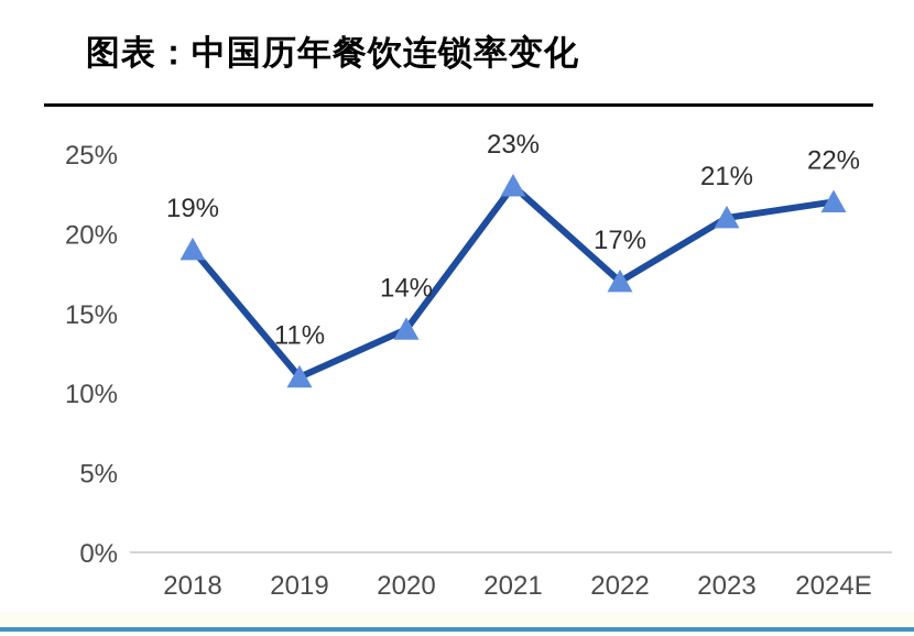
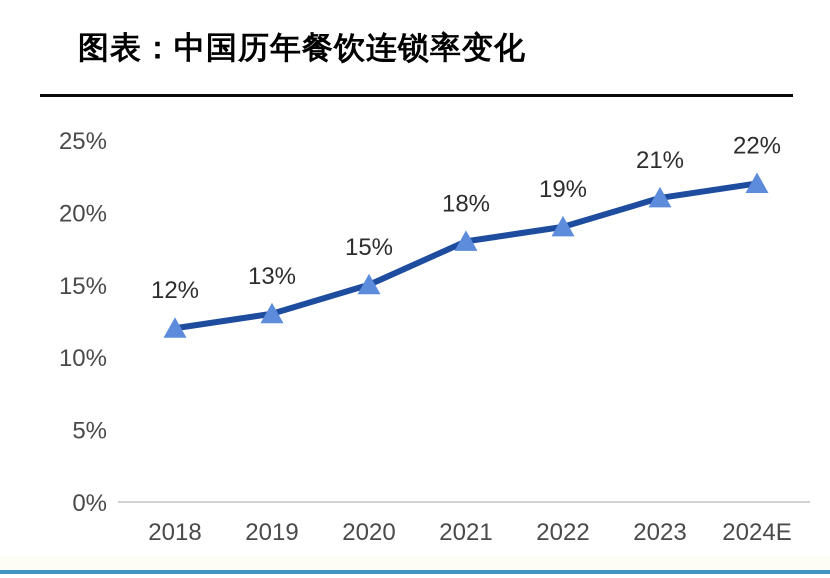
2018: 19% -> 12%
2019: 11% -> 13%
2020: 14% -> 15%
2021: 23% -> 18%
2022: 17% -> 19%
